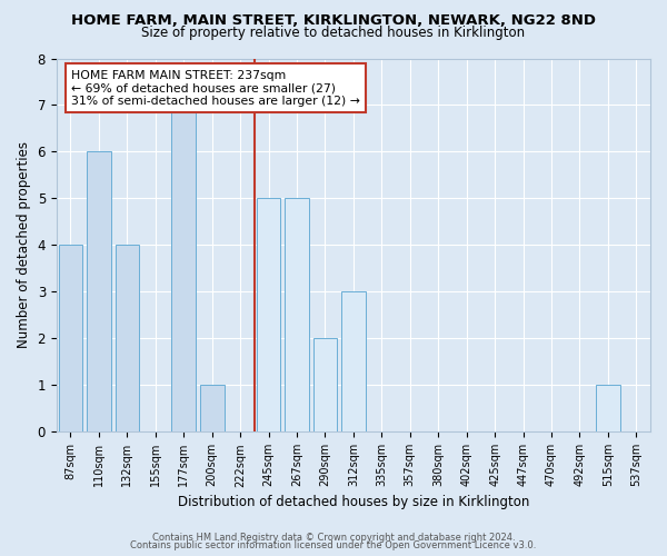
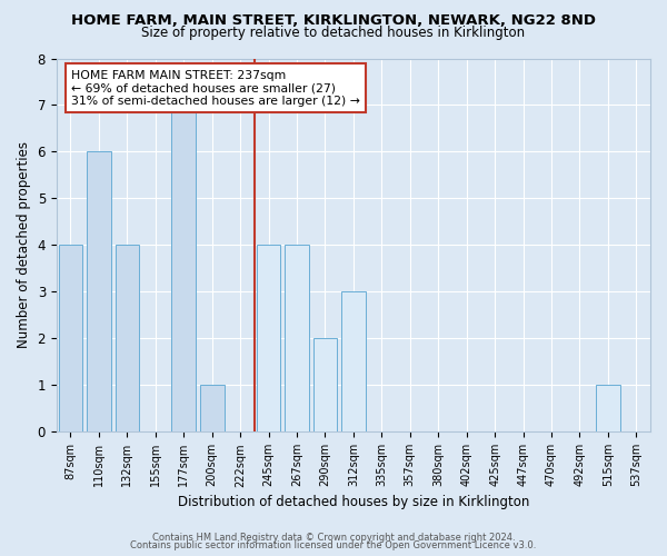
245sqm: 5 -> 4
267sqm: 5 -> 4
